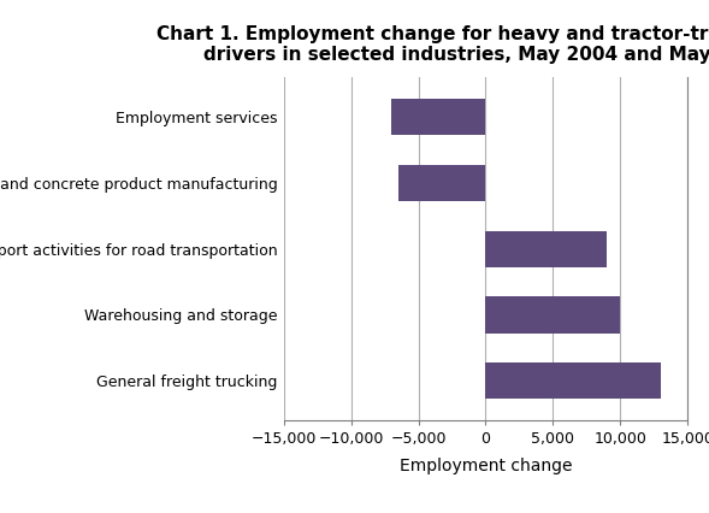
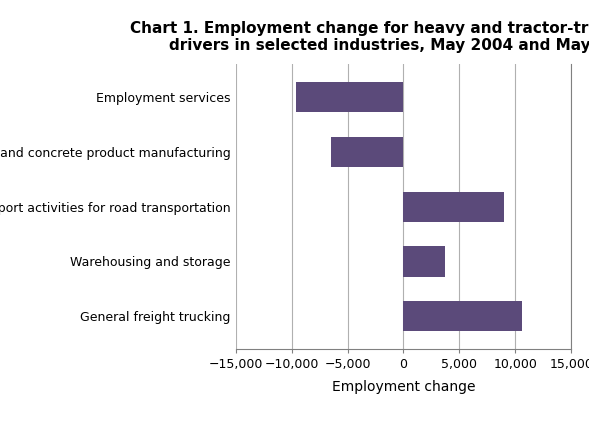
Employment services: -7,000 -> -9,600
Warehousing and storage: 10,000 -> 3,700
General freight trucking: 13,000 -> 10,600
